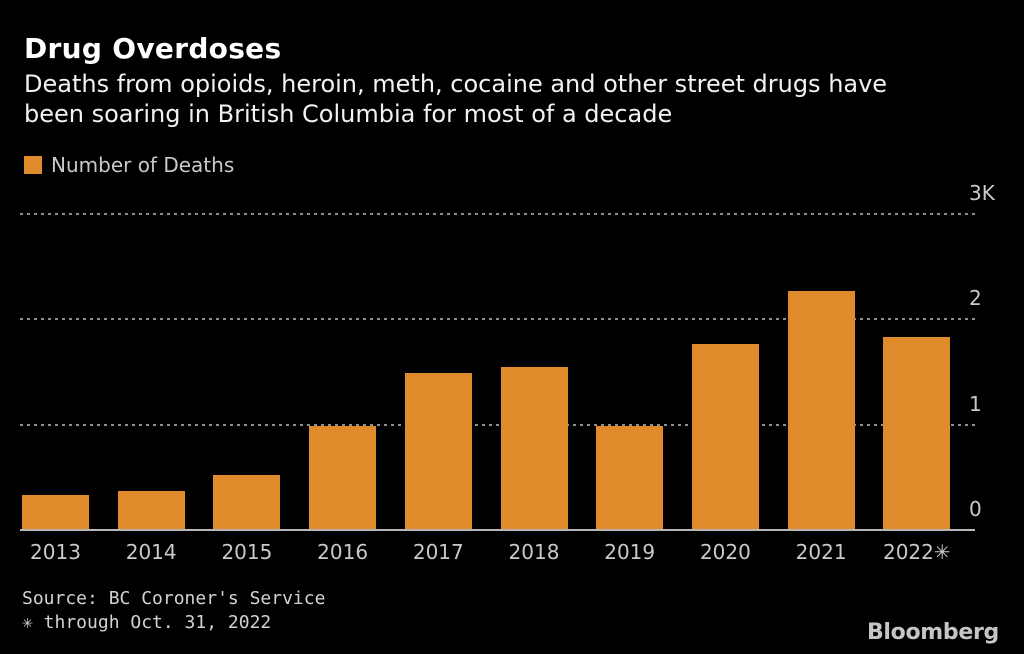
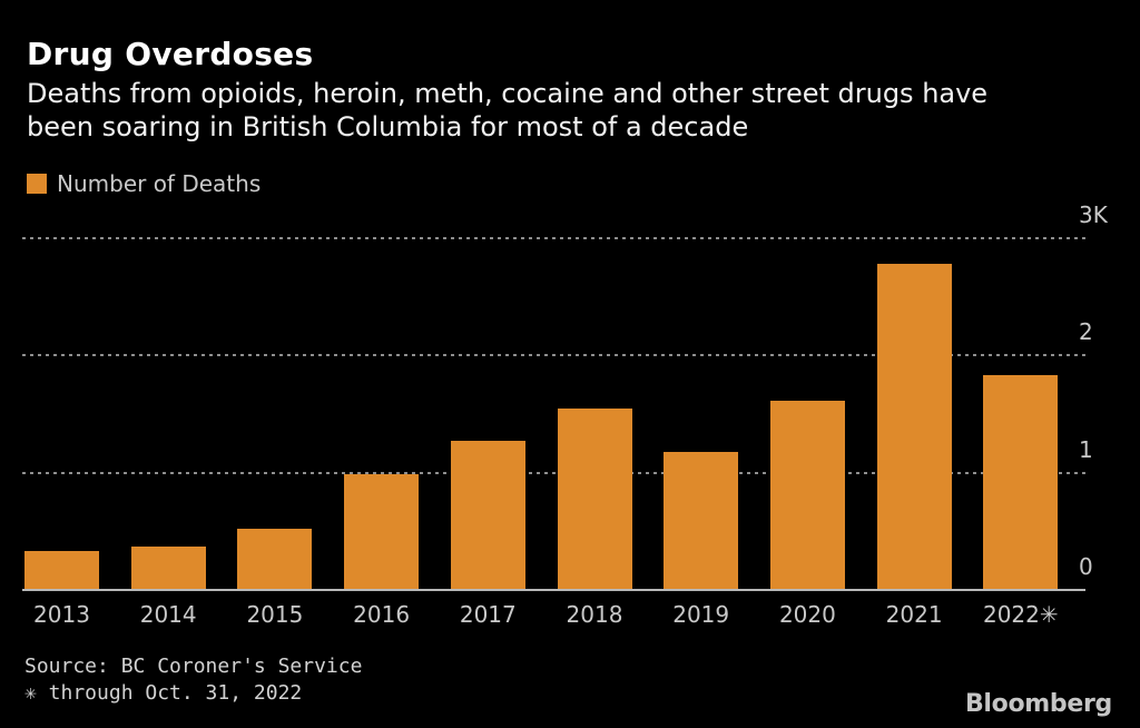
2017: 1.50K -> 1.27K
2019: 0.99K -> 1.18K
2020: 1.77K -> 1.61K
2021: 2.26K -> 2.78K
